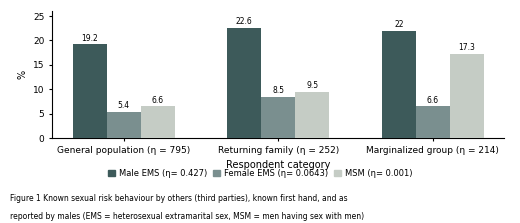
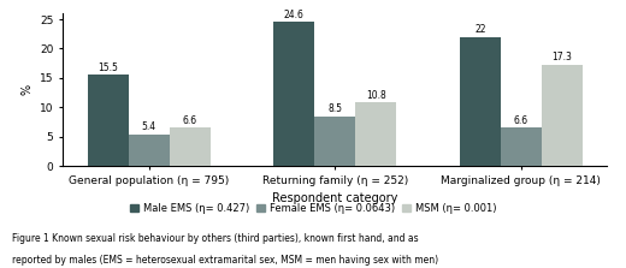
Male EMS (η= 0.427)/General population (η = 795): 19.2 -> 15.5
Male EMS (η= 0.427)/Returning family (η = 252): 22.6 -> 24.6
MSM (η= 0.001)/Returning family (η = 252): 9.5 -> 10.8
